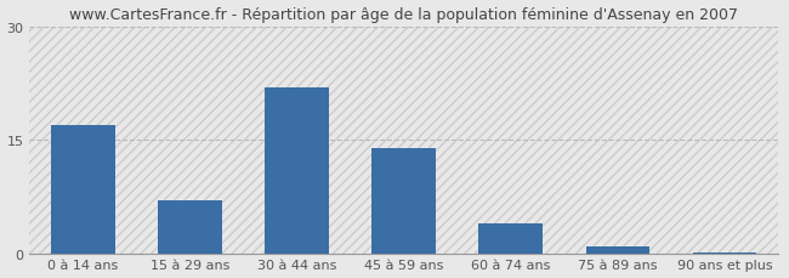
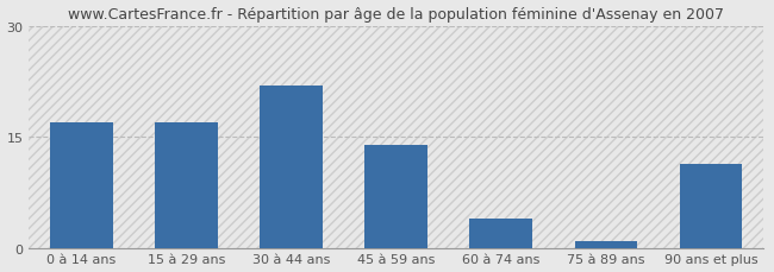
15 à 29 ans: 7.0 -> 17.0
90 ans et plus: 0.2 -> 11.4
